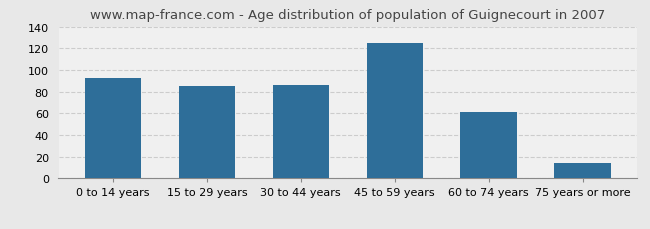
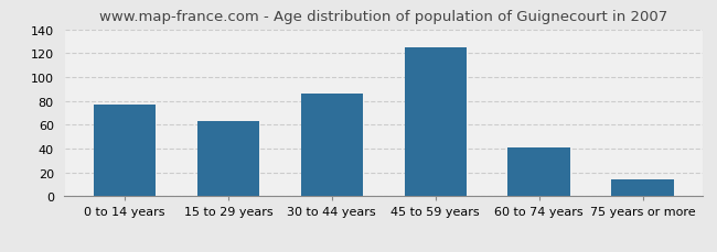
0 to 14 years: 93 -> 77
15 to 29 years: 85 -> 63
60 to 74 years: 61 -> 41
